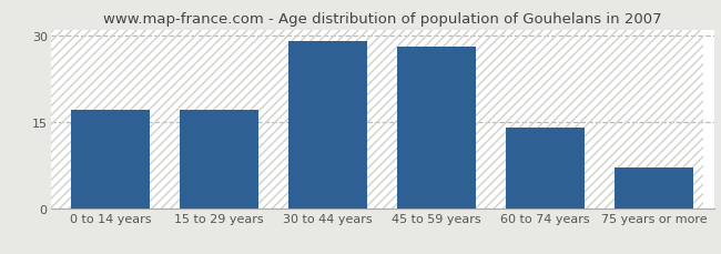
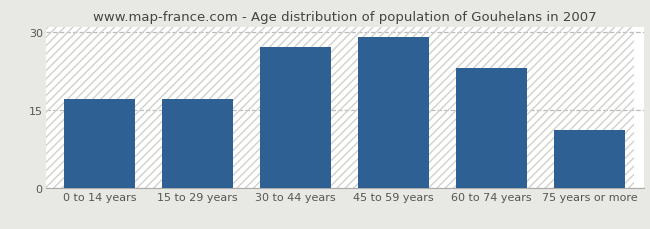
30 to 44 years: 29 -> 27
45 to 59 years: 28 -> 29
60 to 74 years: 14 -> 23
75 years or more: 7 -> 11
